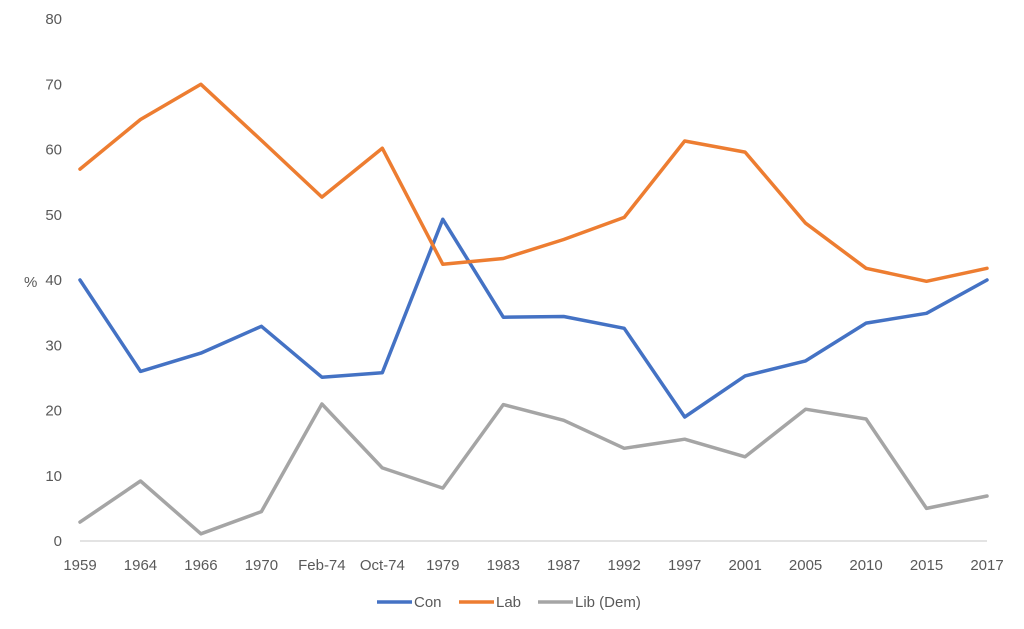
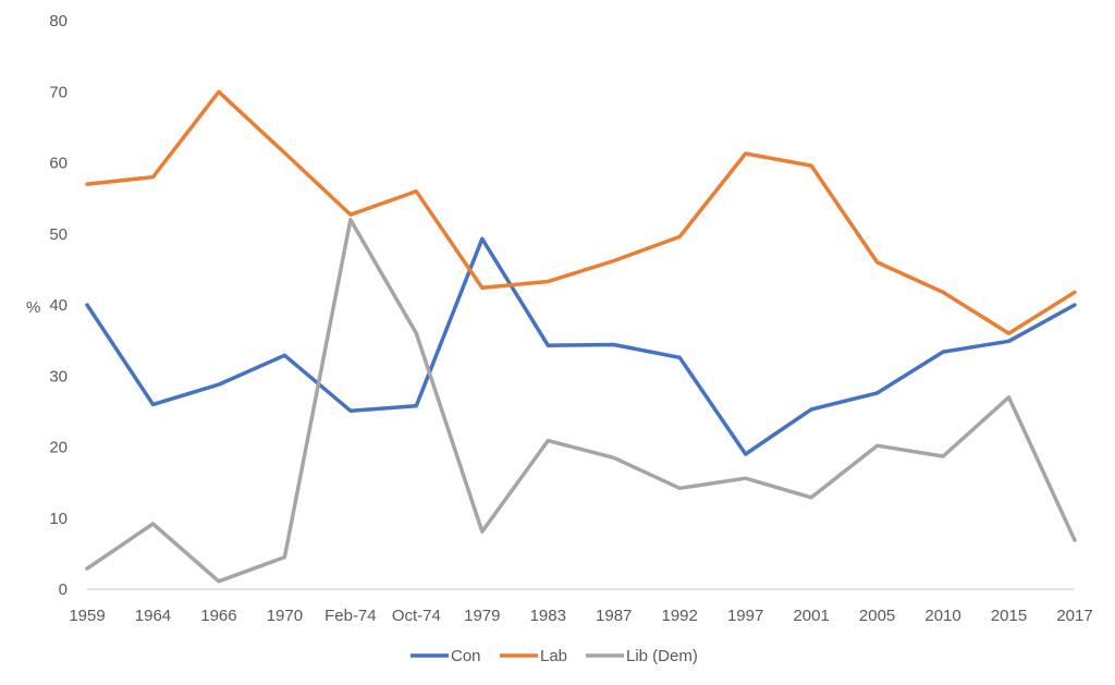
Lab/1964: 65 -> 58
Lib (Dem)/Feb-74: 21 -> 52
Lab/Oct-74: 60 -> 56
Lib (Dem)/Oct-74: 11 -> 36
Lab/2005: 49 -> 46
Lab/2015: 40 -> 36
Lib (Dem)/2015: 5 -> 27
